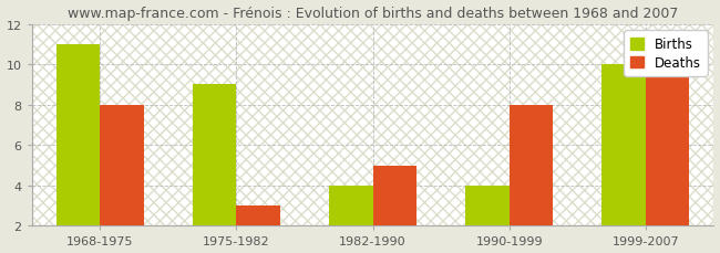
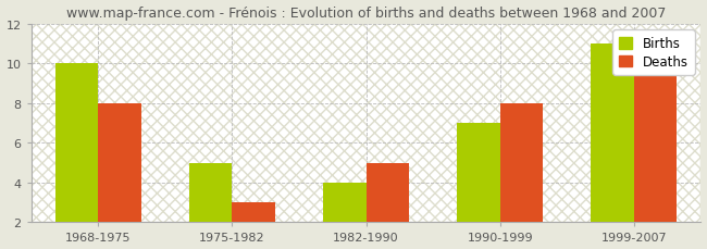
Births/1968-1975: 11 -> 10
Births/1975-1982: 9 -> 5
Births/1990-1999: 4 -> 7
Births/1999-2007: 10 -> 11
